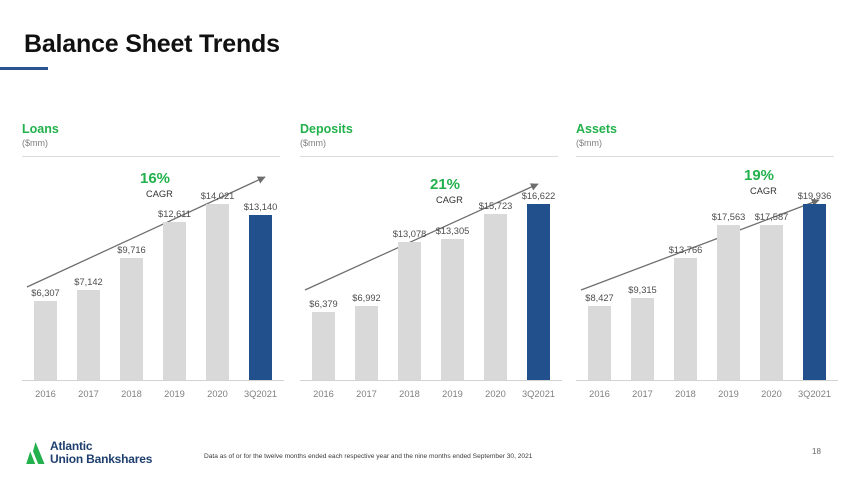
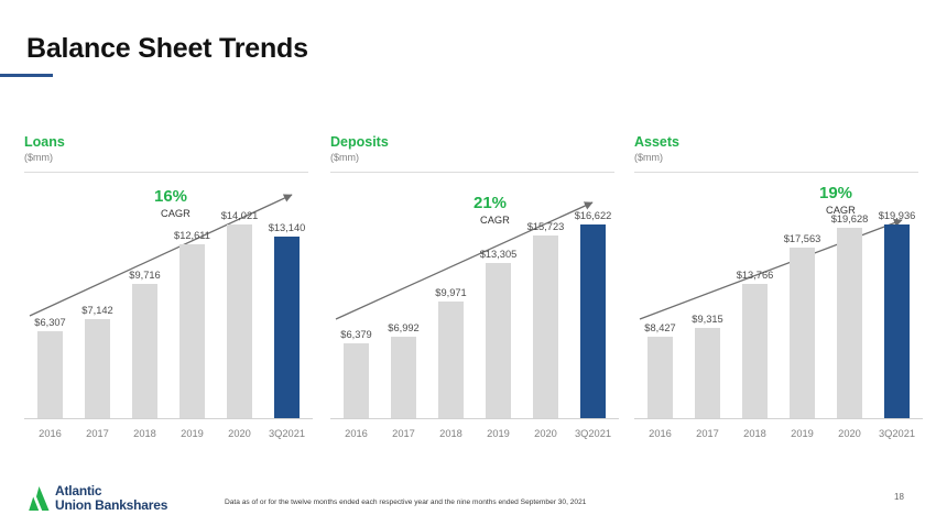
Deposits/2018: $13,078 -> $9,971
Assets/2020: $17,587 -> $19,628
